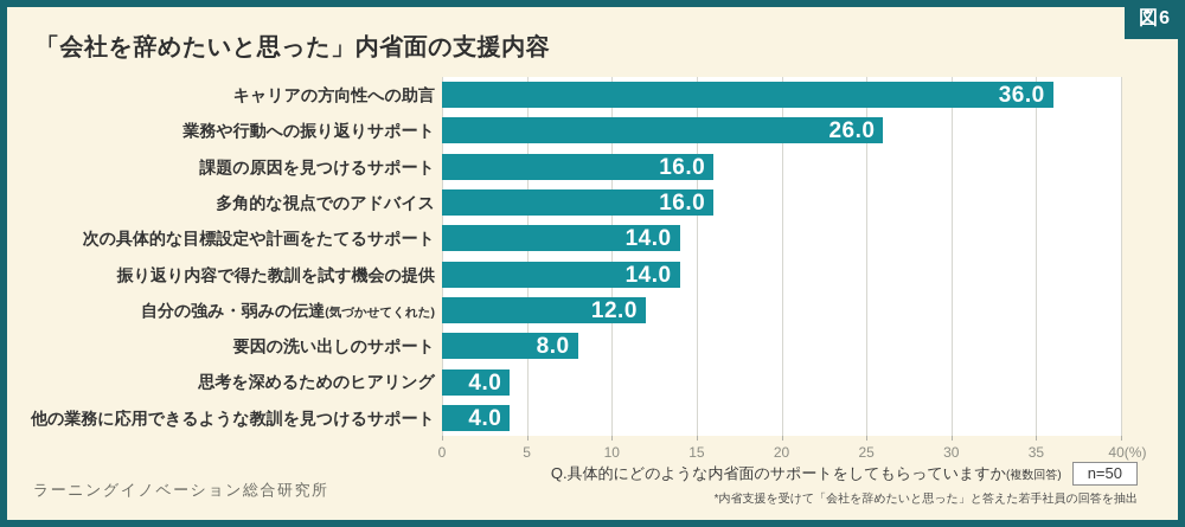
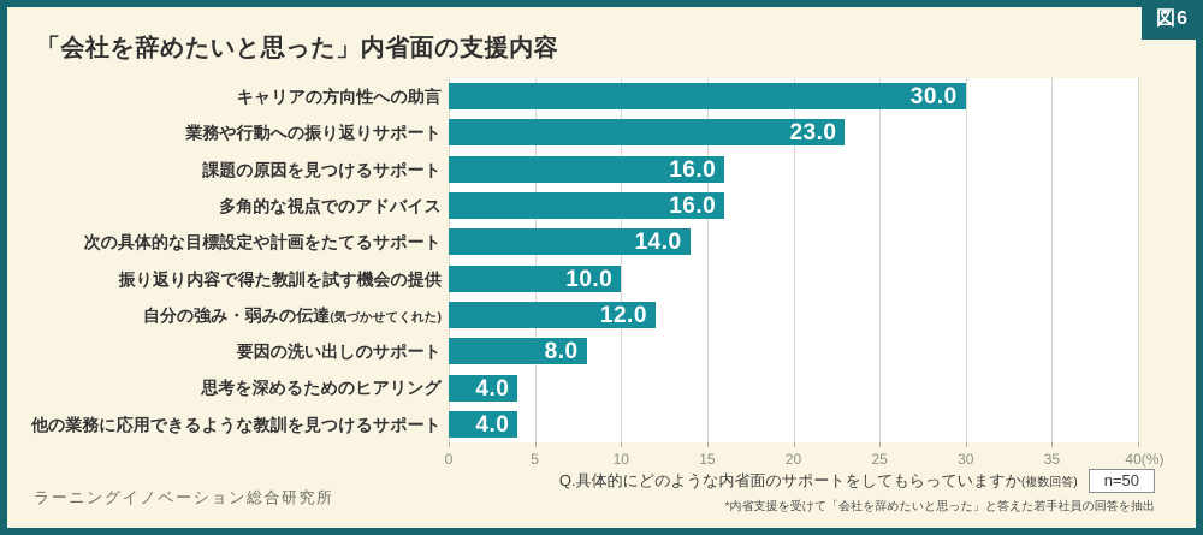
キャリアの方向性への助言: 36.0 -> 30.0
業務や行動への振り返りサポート: 26.0 -> 23.0
振り返り内容で得た教訓を試す機会の提供: 14.0 -> 10.0
